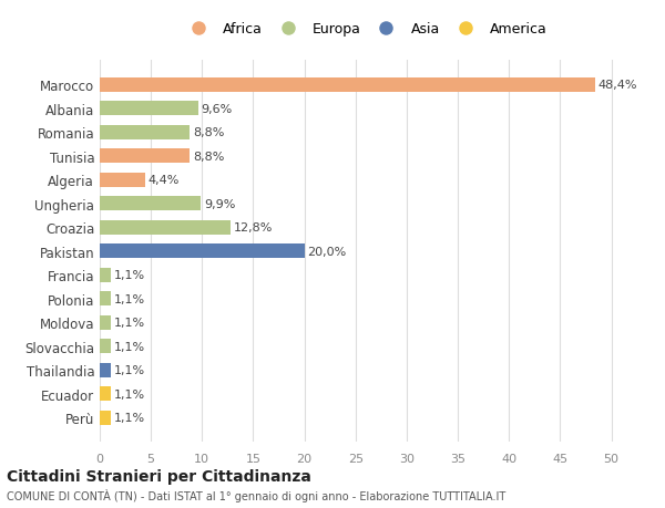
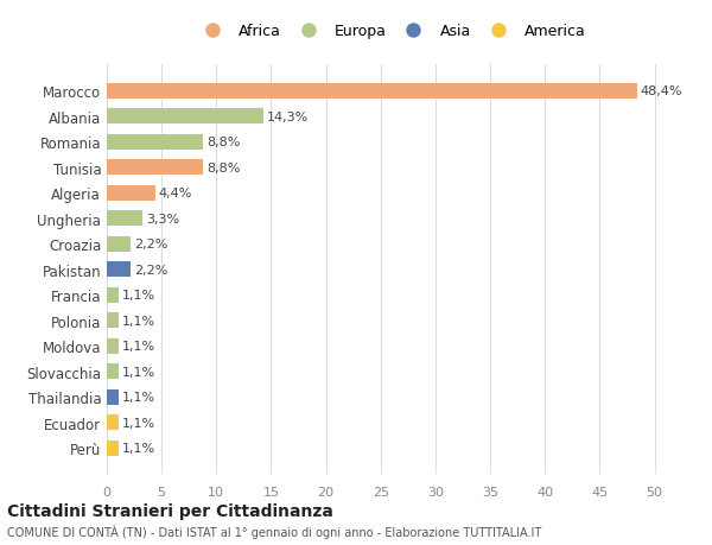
Albania: 9,6% -> 14,3%
Ungheria: 9,9% -> 3,3%
Croazia: 12,8% -> 2,2%
Pakistan: 20,0% -> 2,2%
